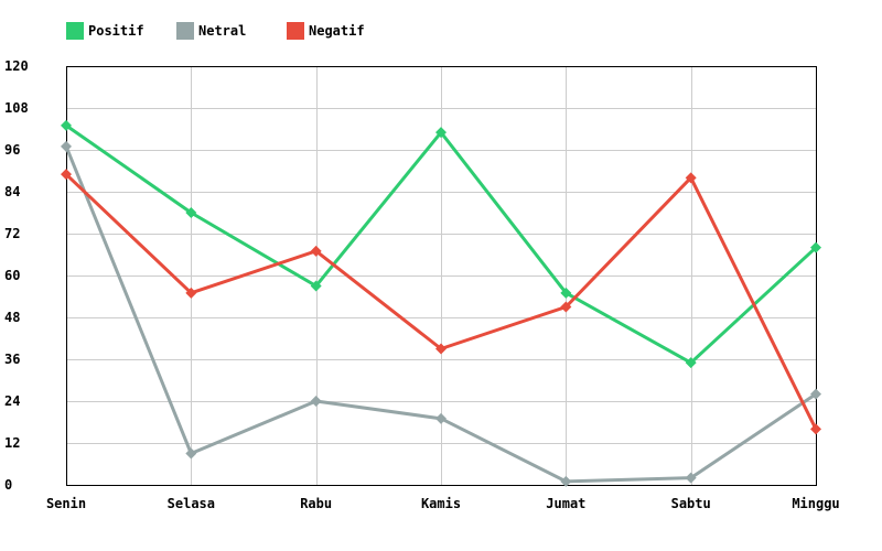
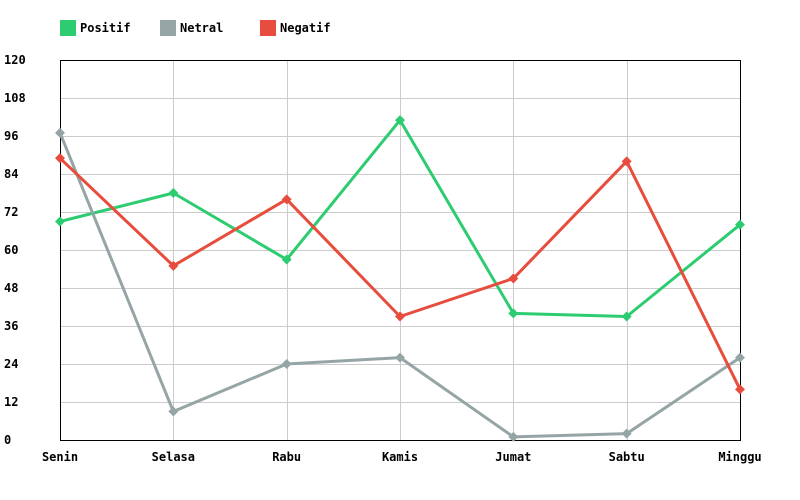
Positif/Senin: 103 -> 69
Negatif/Rabu: 67 -> 76
Netral/Kamis: 19 -> 26
Positif/Jumat: 55 -> 40
Positif/Sabtu: 35 -> 39
